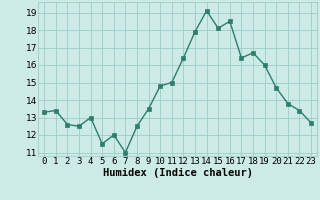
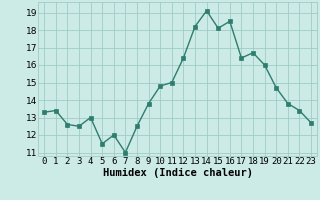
9: 13.5 -> 13.8
13: 17.9 -> 18.2
